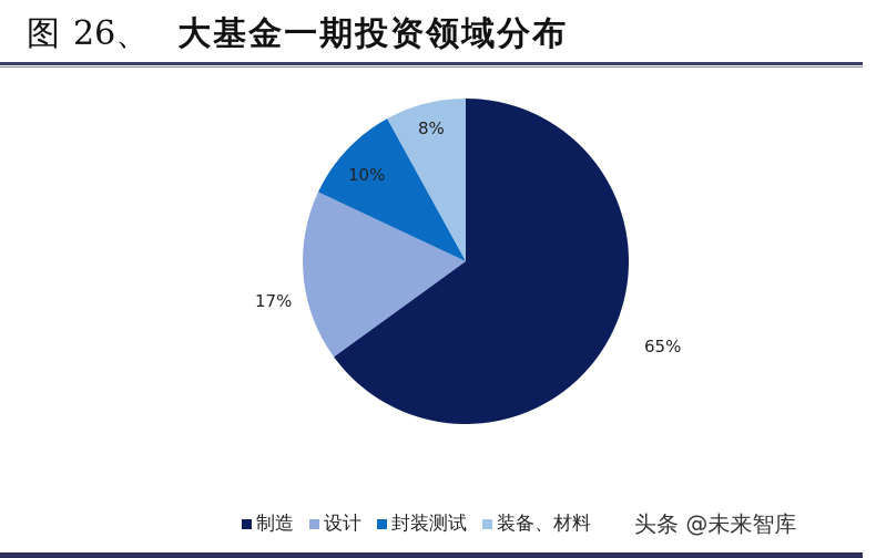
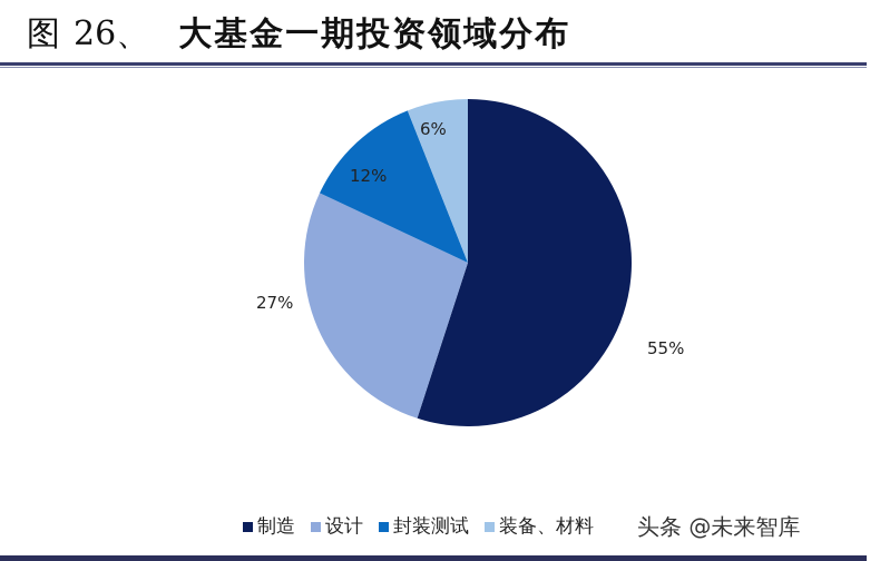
制造: 65% -> 55%
设计: 17% -> 27%
封装测试: 10% -> 12%
装备、材料: 8% -> 6%
